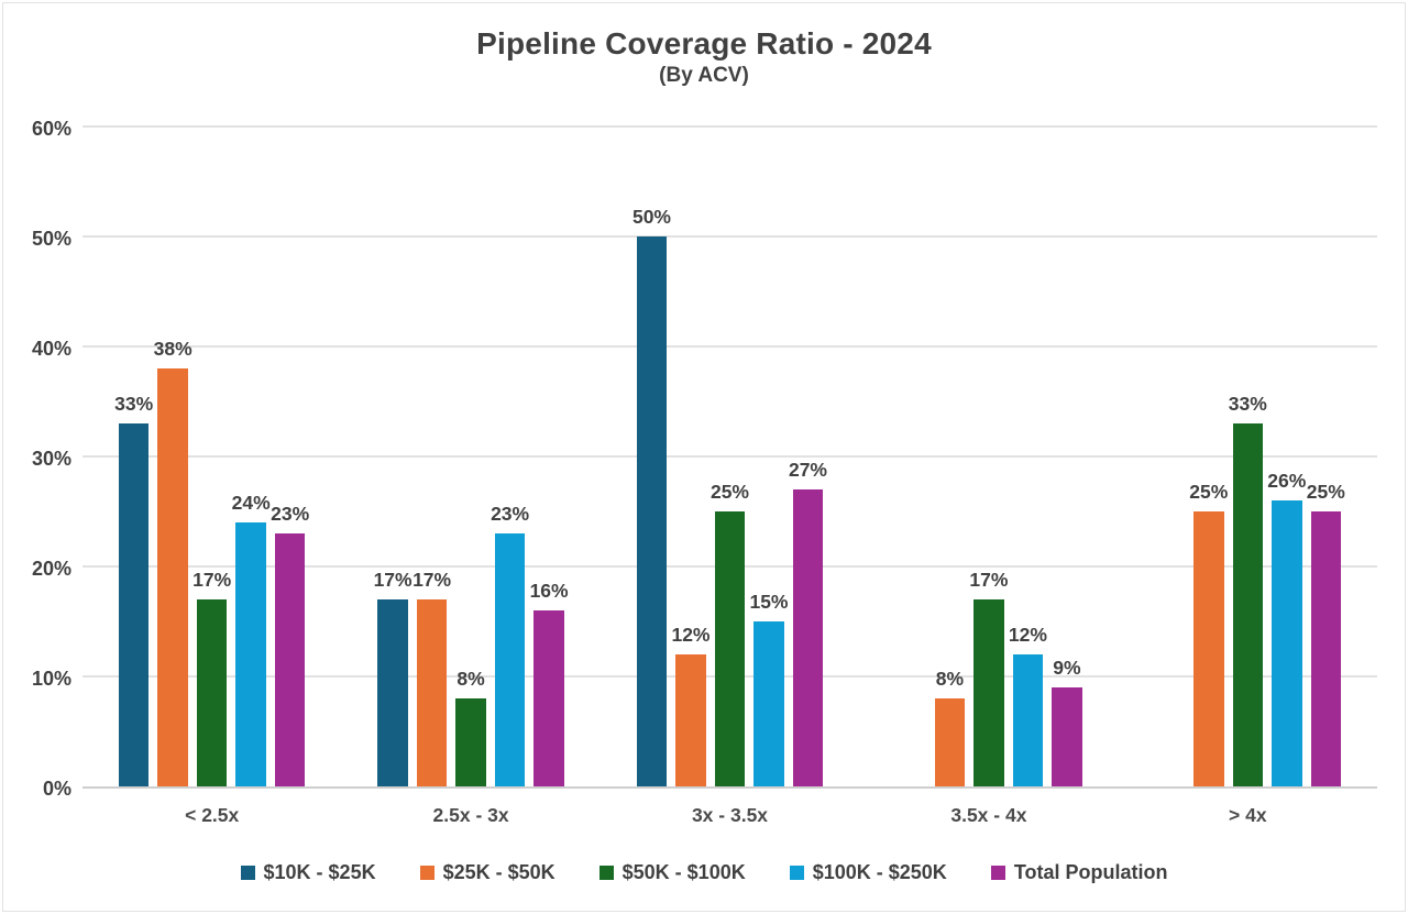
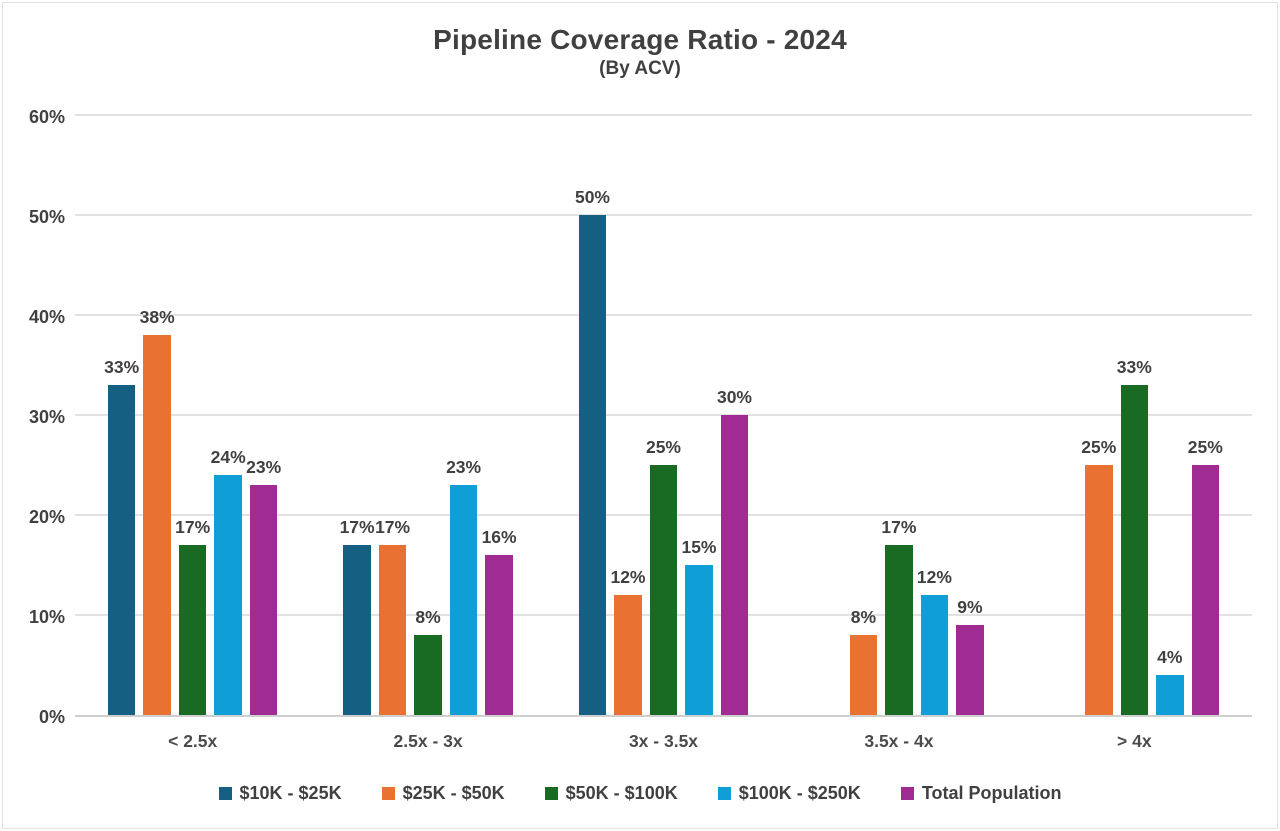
Total Population/3x - 3.5x: 27% -> 30%
$100K - $250K/> 4x: 26% -> 4%
